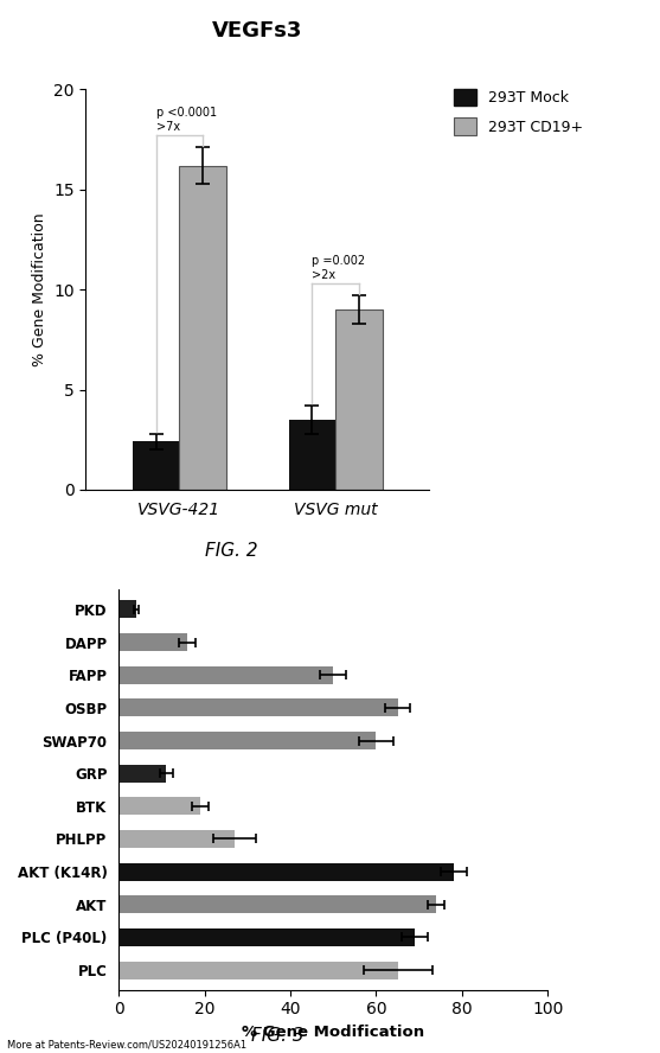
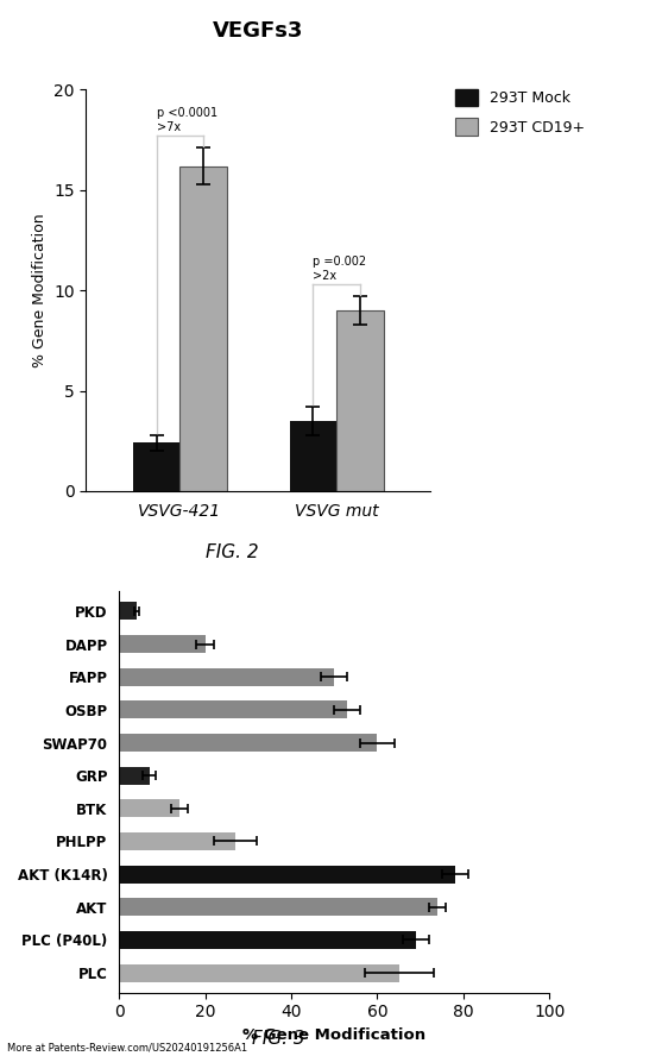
DAPP: 16 -> 20
OSBP: 65 -> 53
GRP: 11 -> 7
BTK: 19 -> 14
